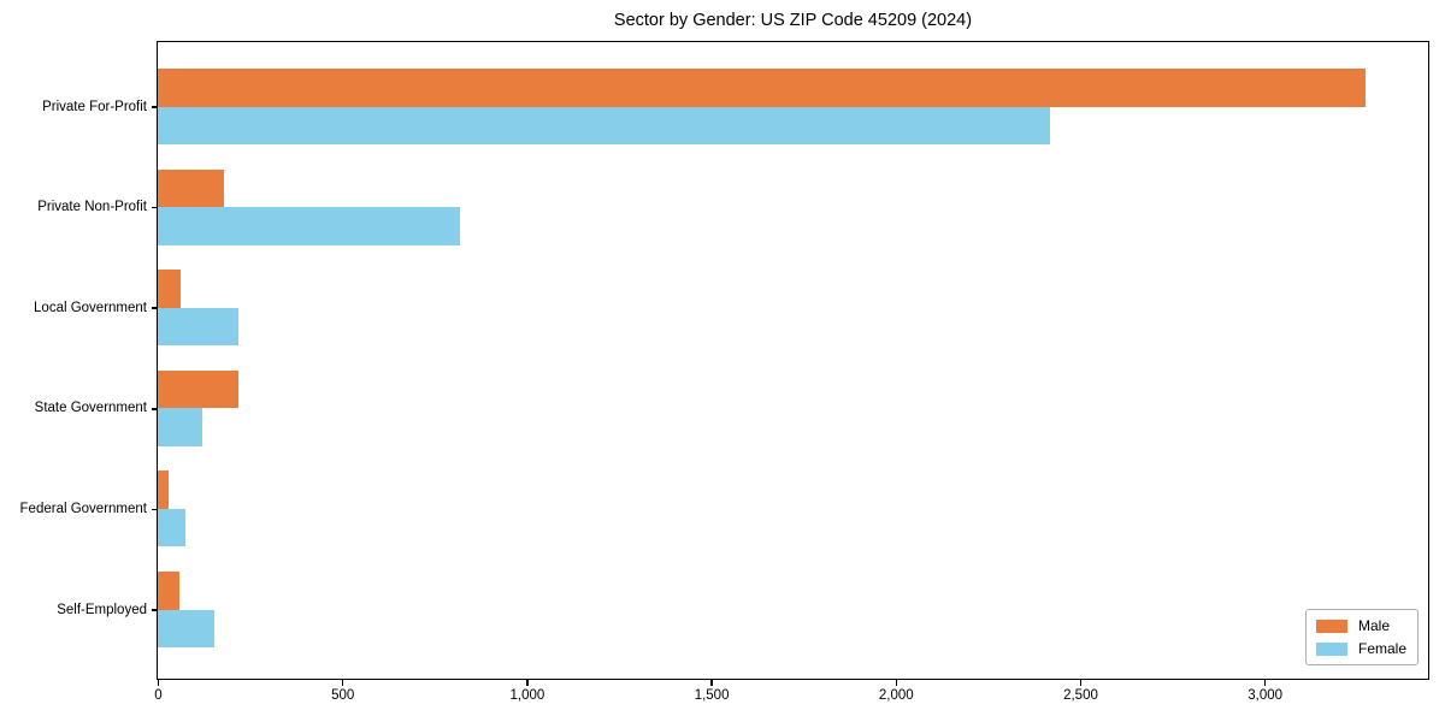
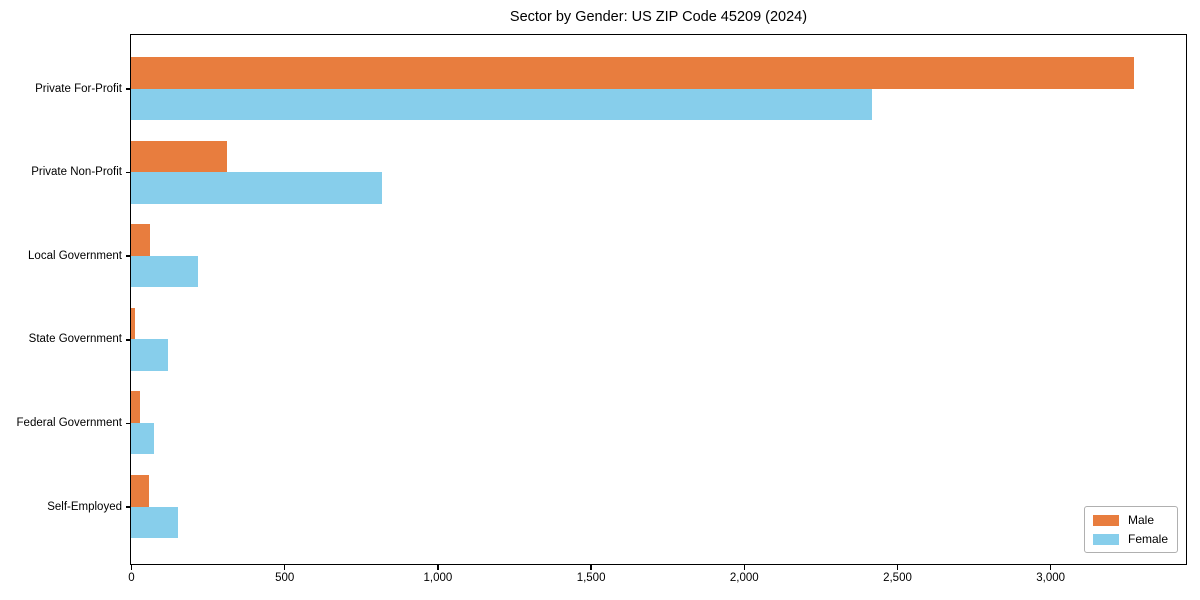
Male/Private Non-Profit: 180 -> 310
Male/State Government: 220 -> 10
